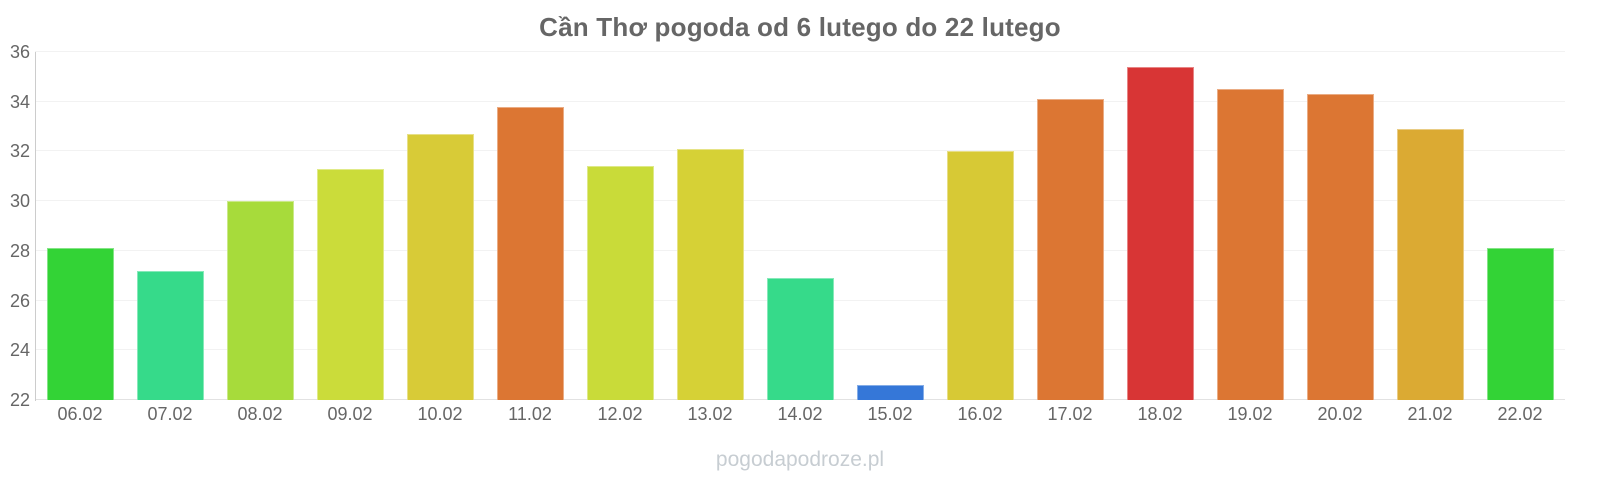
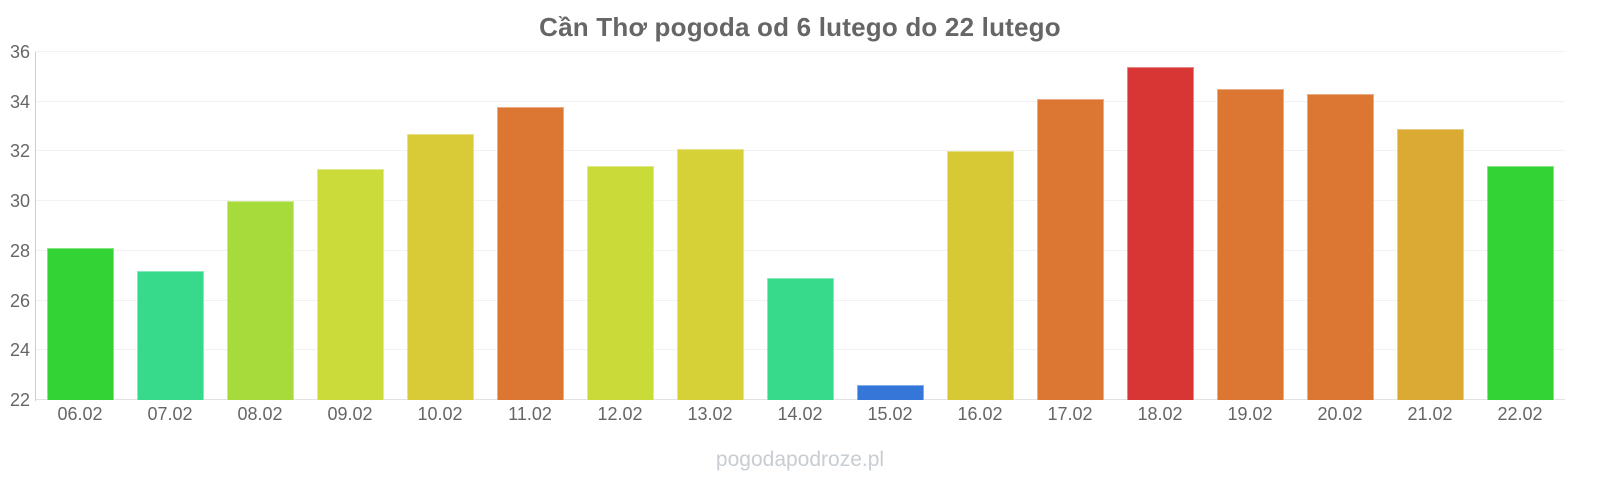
22.02: 28.1 -> 31.4
